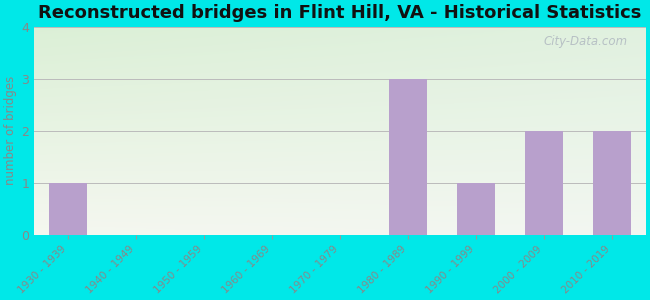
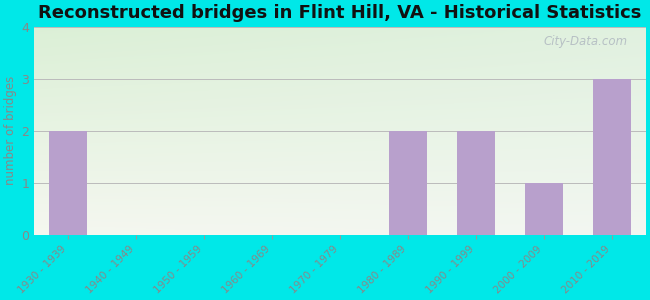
1930 - 1939: 1 -> 2
1980 - 1989: 3 -> 2
1990 - 1999: 1 -> 2
2000 - 2009: 2 -> 1
2010 - 2019: 2 -> 3
